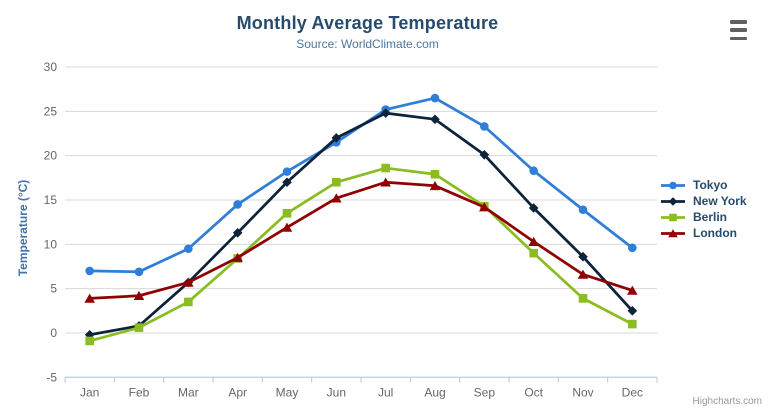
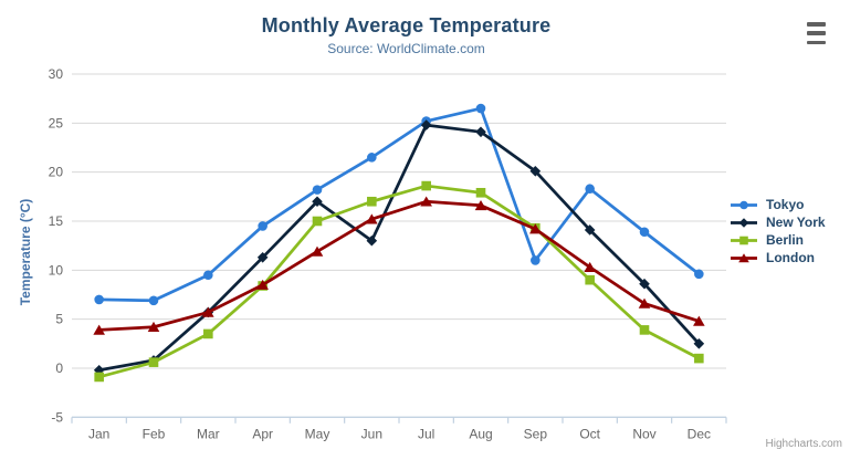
Berlin/May: 14 -> 15
New York/Jun: 22 -> 13
Tokyo/Sep: 23 -> 11
